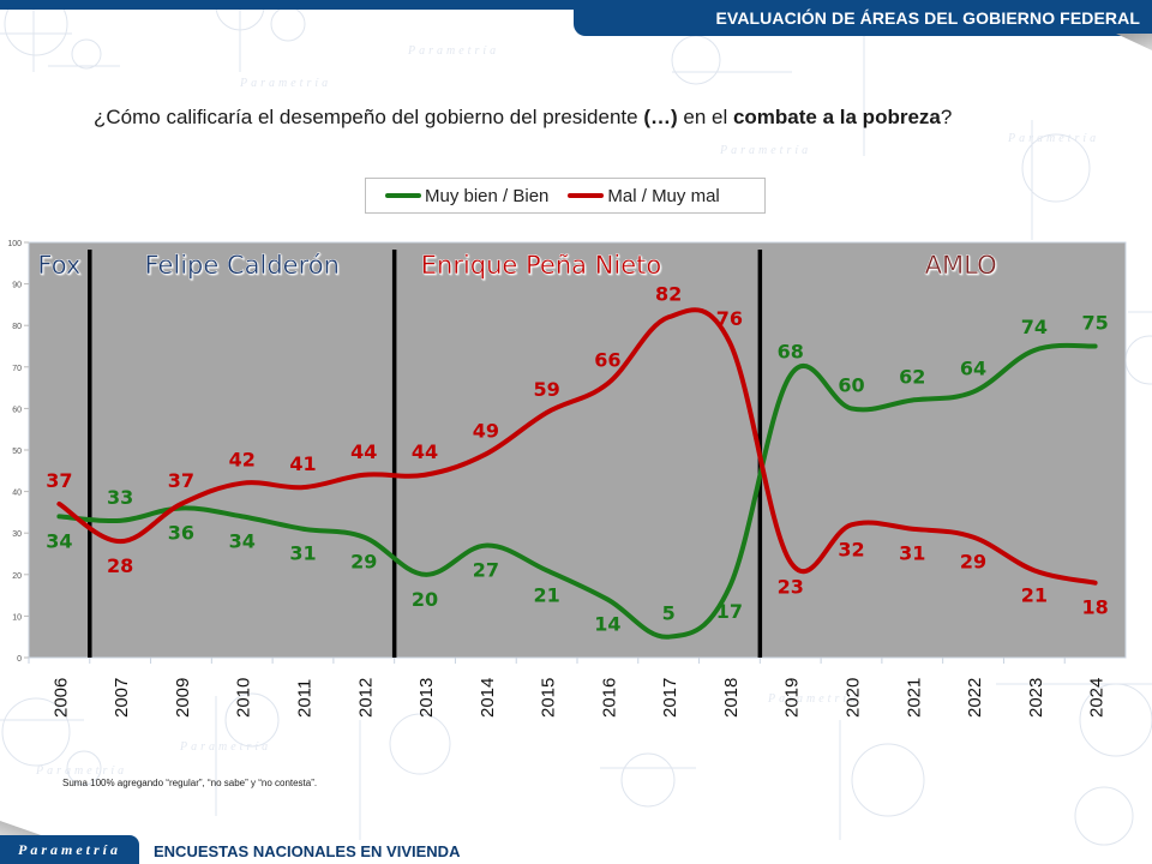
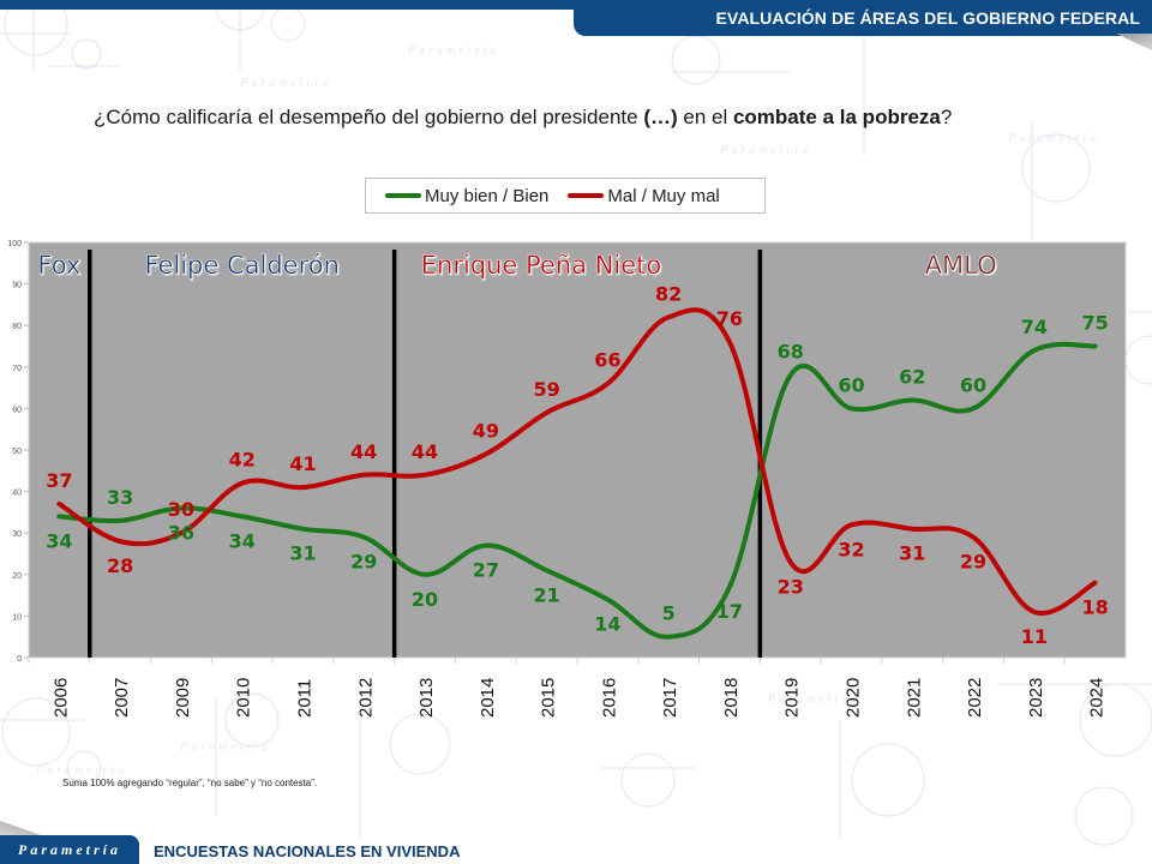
Mal / Muy mal/2009: 37 -> 30
Muy bien / Bien/2022: 64 -> 60
Mal / Muy mal/2023: 21 -> 11
